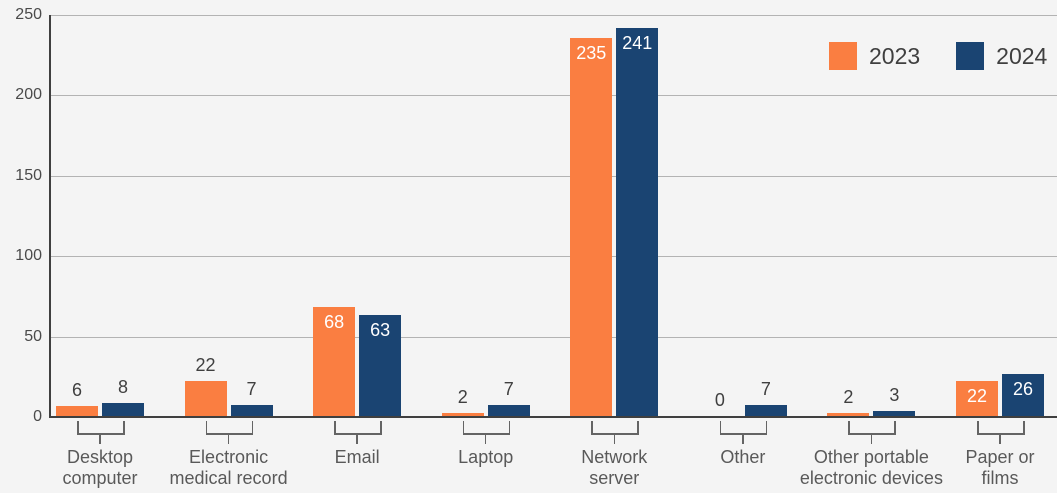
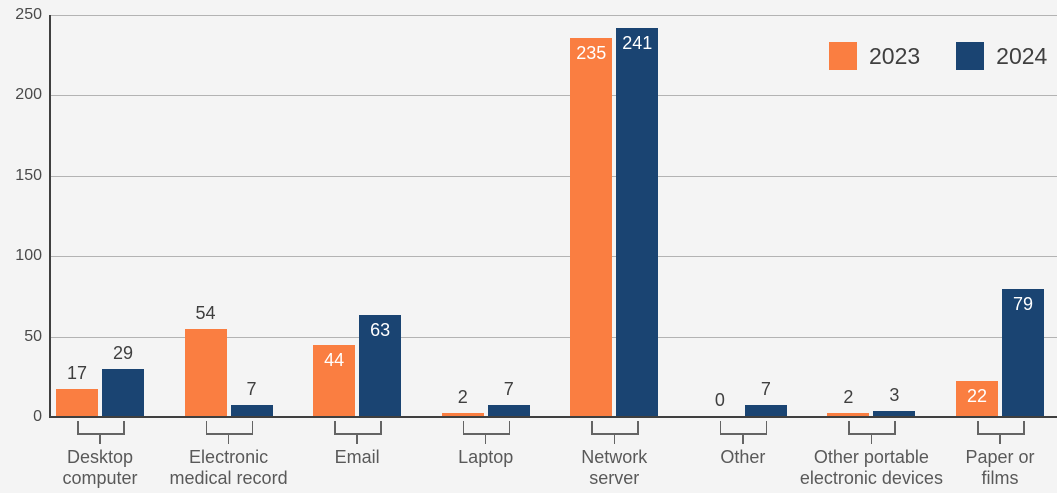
2023/Desktop computer: 6 -> 17
2024/Desktop computer: 8 -> 29
2023/Electronic medical record: 22 -> 54
2023/Email: 68 -> 44
2024/Paper or films: 26 -> 79
